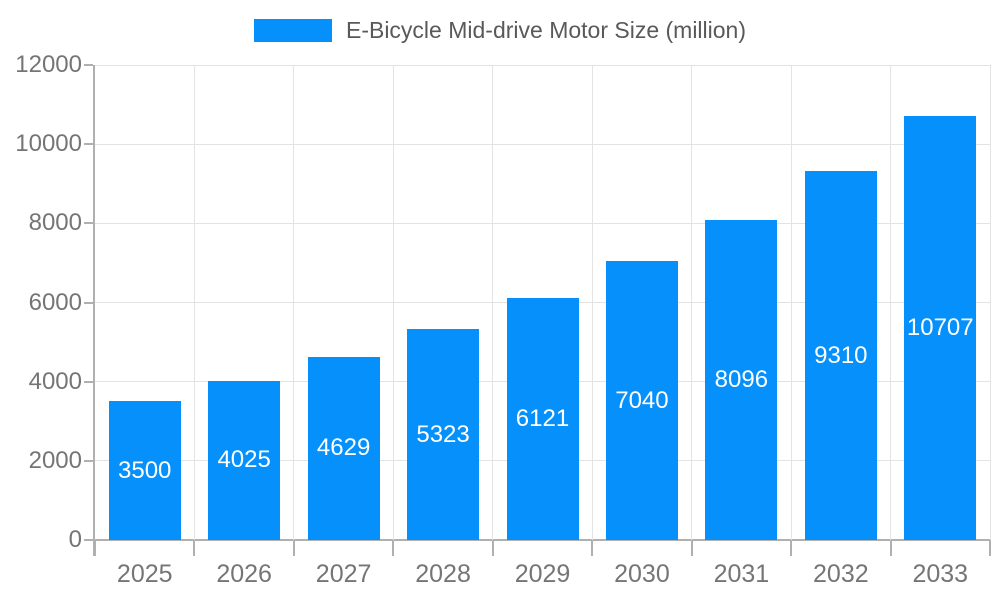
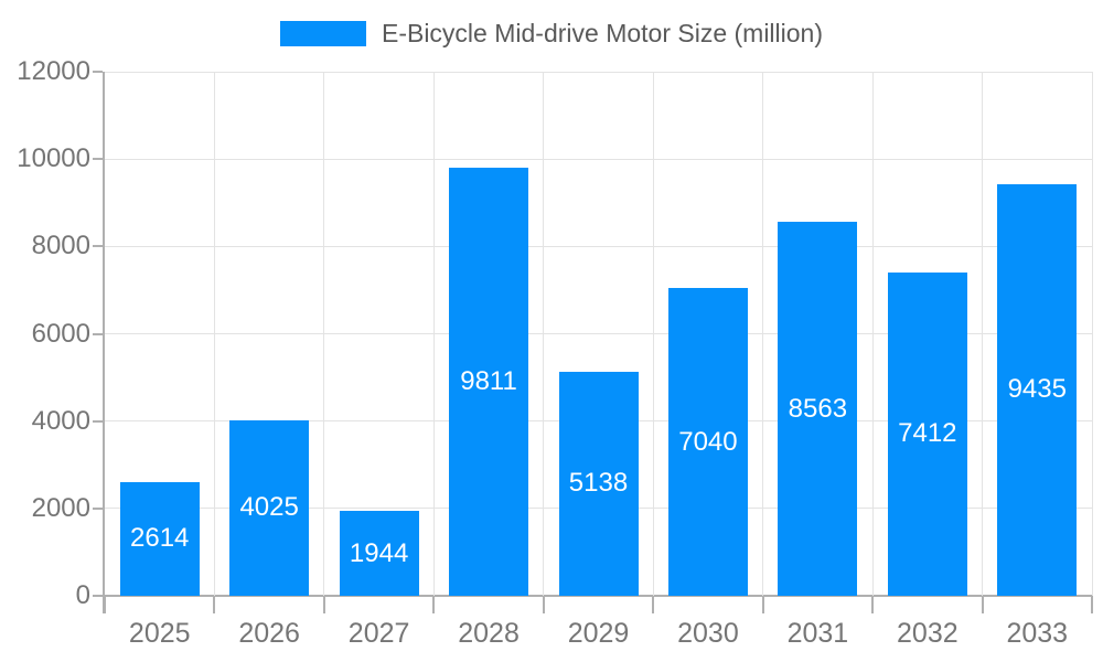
2025: 3500 -> 2614
2027: 4629 -> 1944
2028: 5323 -> 9811
2029: 6121 -> 5138
2031: 8096 -> 8563
2032: 9310 -> 7412
2033: 10707 -> 9435
